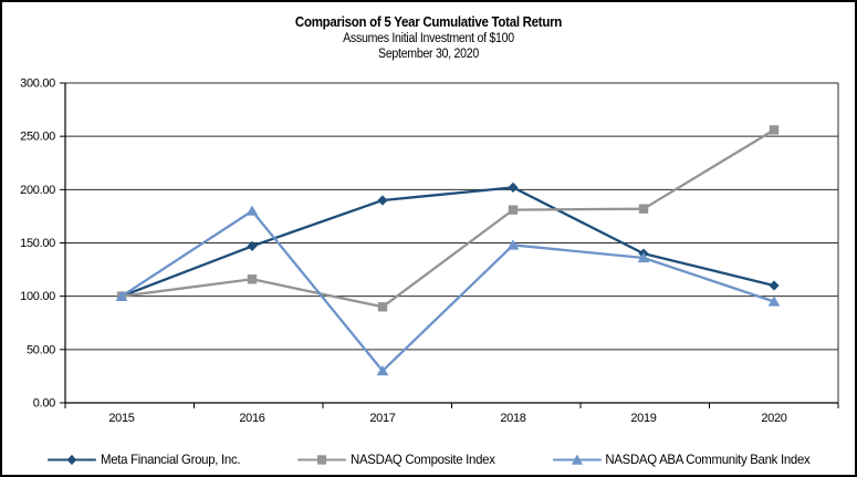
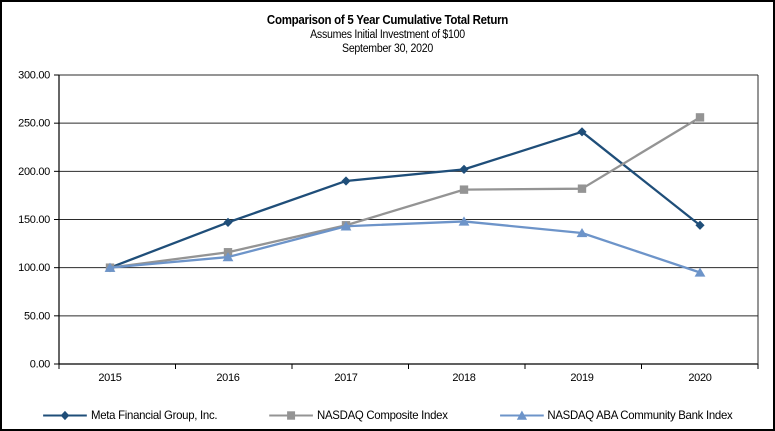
NASDAQ ABA Community Bank Index/2016: 180 -> 110
NASDAQ Composite Index/2017: 90 -> 140
NASDAQ ABA Community Bank Index/2017: 30 -> 140
Meta Financial Group, Inc./2019: 140 -> 240
Meta Financial Group, Inc./2020: 110 -> 140
